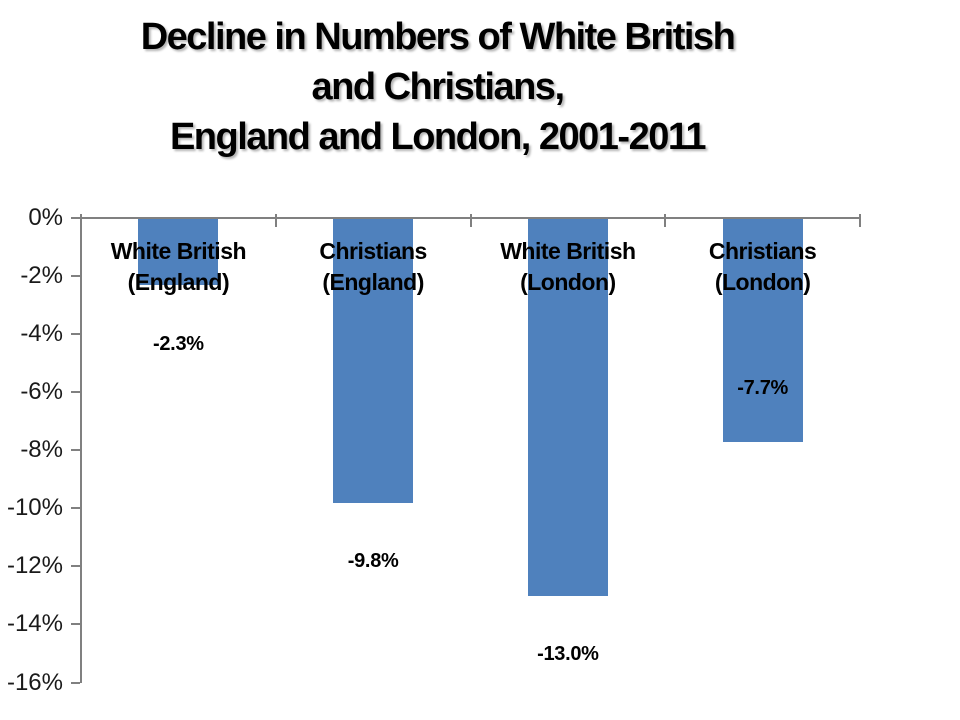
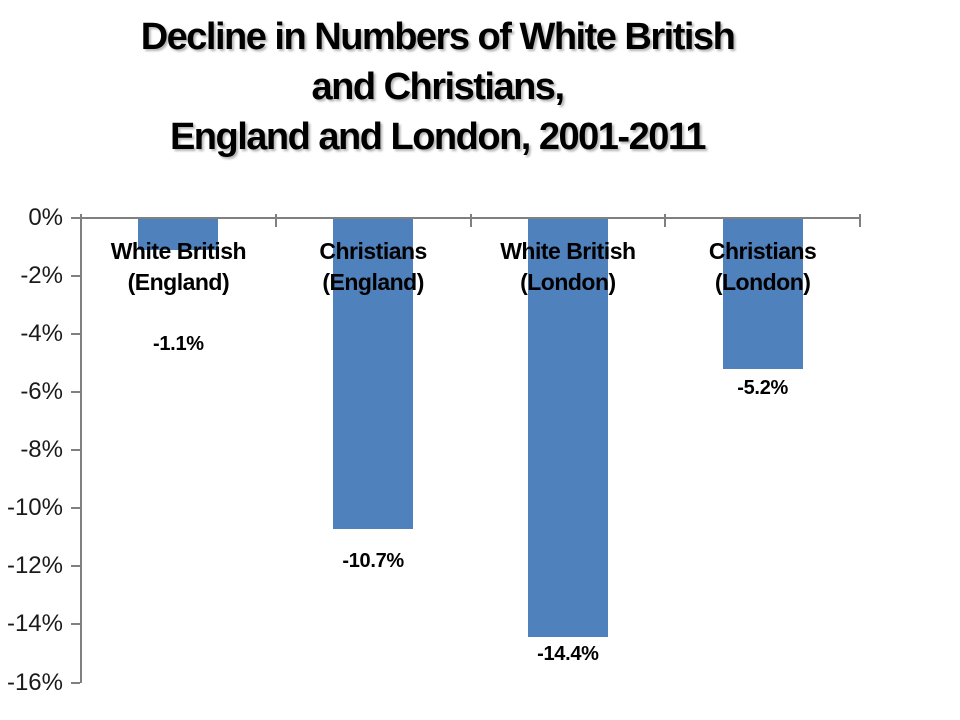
White British (England): -2.3% -> -1.1%
Christians (England): -9.8% -> -10.7%
White British (London): -13.0% -> -14.4%
Christians (London): -7.7% -> -5.2%
